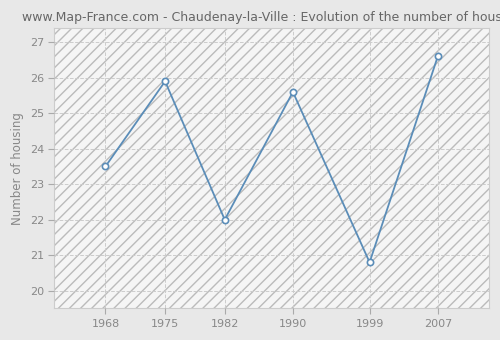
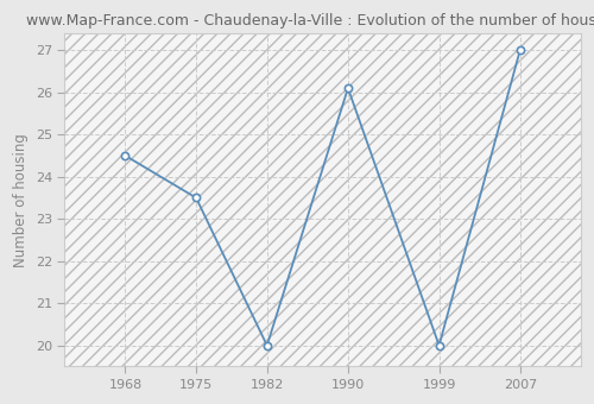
1968: 23.5 -> 24.5
1975: 25.9 -> 23.5
1982: 22.0 -> 20.0
1990: 25.6 -> 26.1
1999: 20.8 -> 20.0
2007: 26.6 -> 27.0
